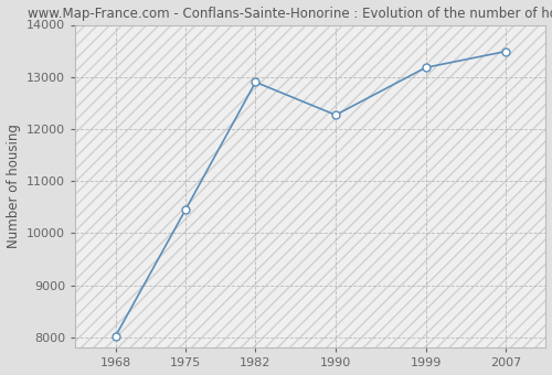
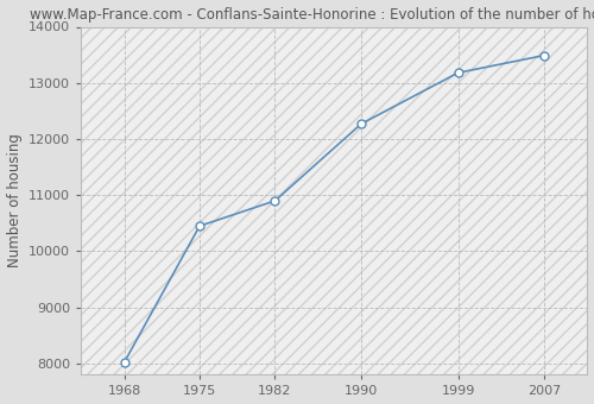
1982: 12900 -> 10900
